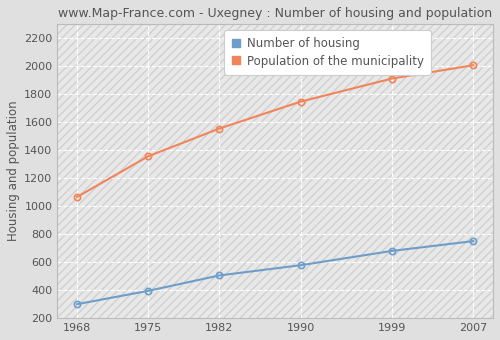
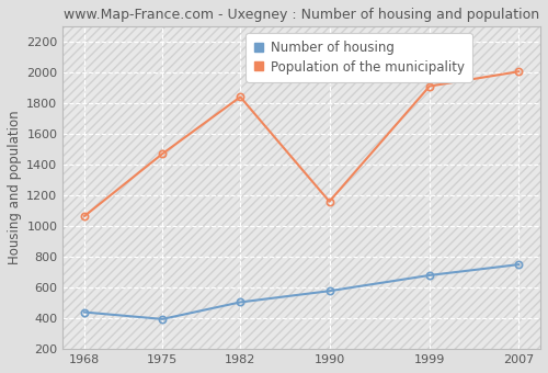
Number of housing/1968: 300 -> 440
Population of the municipality/1975: 1360 -> 1470
Population of the municipality/1982: 1550 -> 1840
Population of the municipality/1990: 1740 -> 1160
